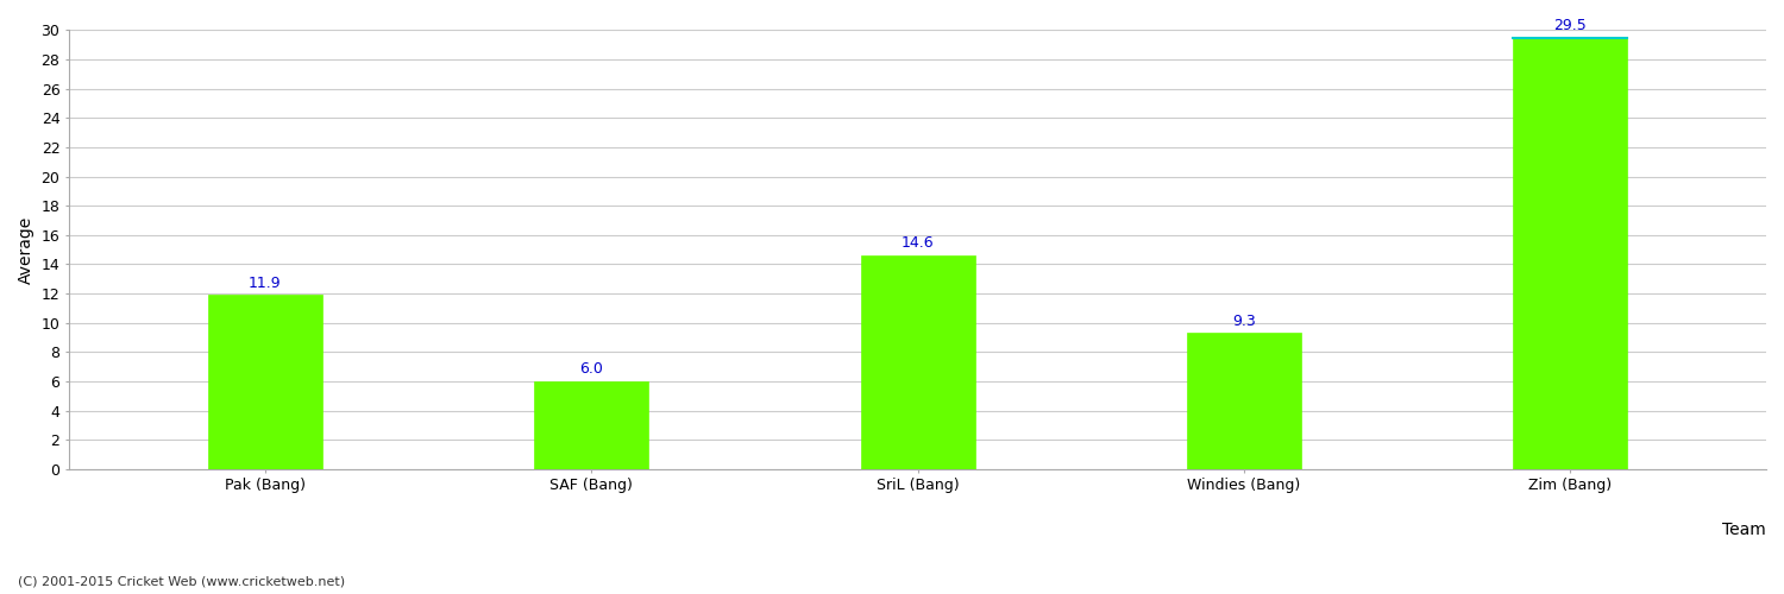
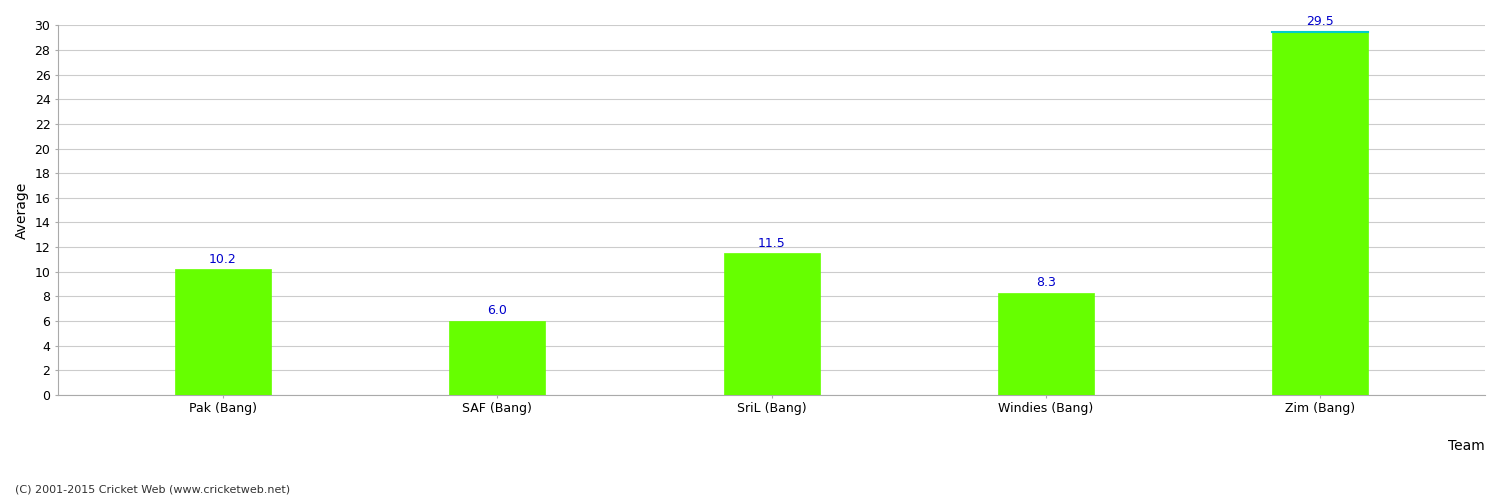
Pak (Bang): 11.9 -> 10.2
SriL (Bang): 14.6 -> 11.5
Windies (Bang): 9.3 -> 8.3
